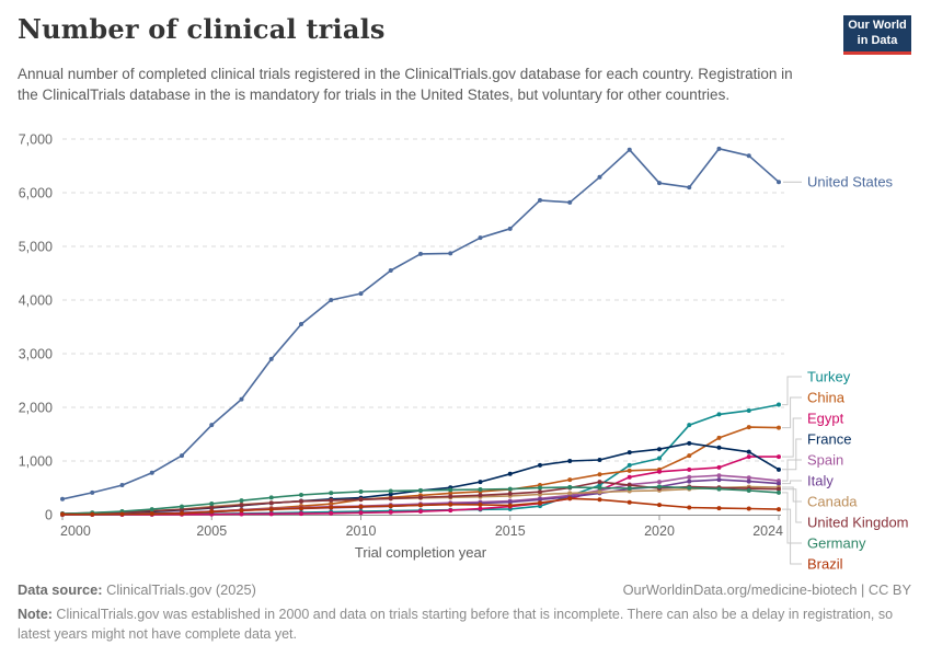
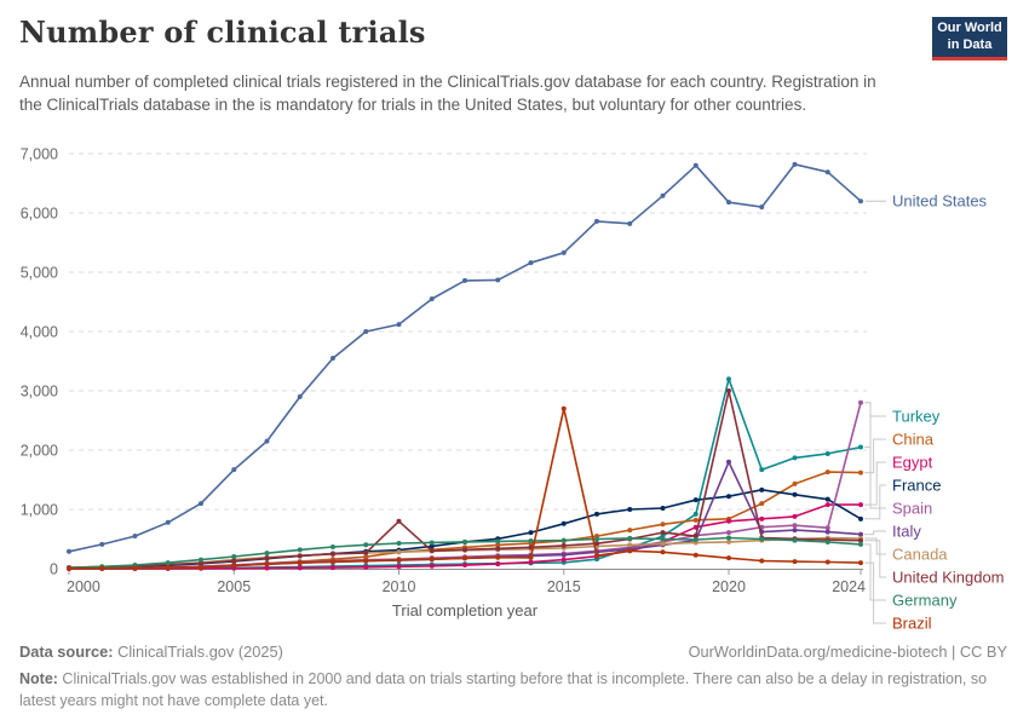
United Kingdom/2010: 300 -> 800
Brazil/2015: 200 -> 2700
Turkey/2020: 1000 -> 3200
Italy/2020: 500 -> 1800
United Kingdom/2020: 500 -> 3000
Spain/2024: 600 -> 2800
